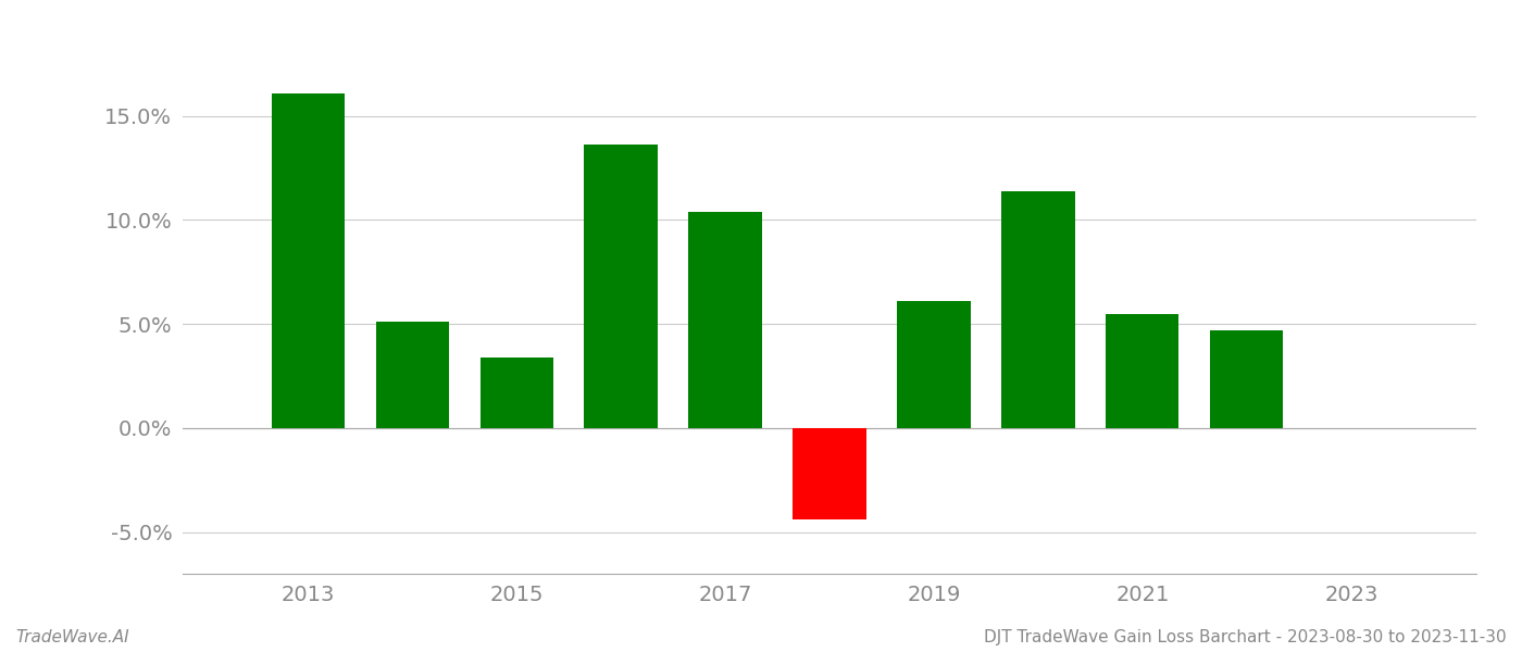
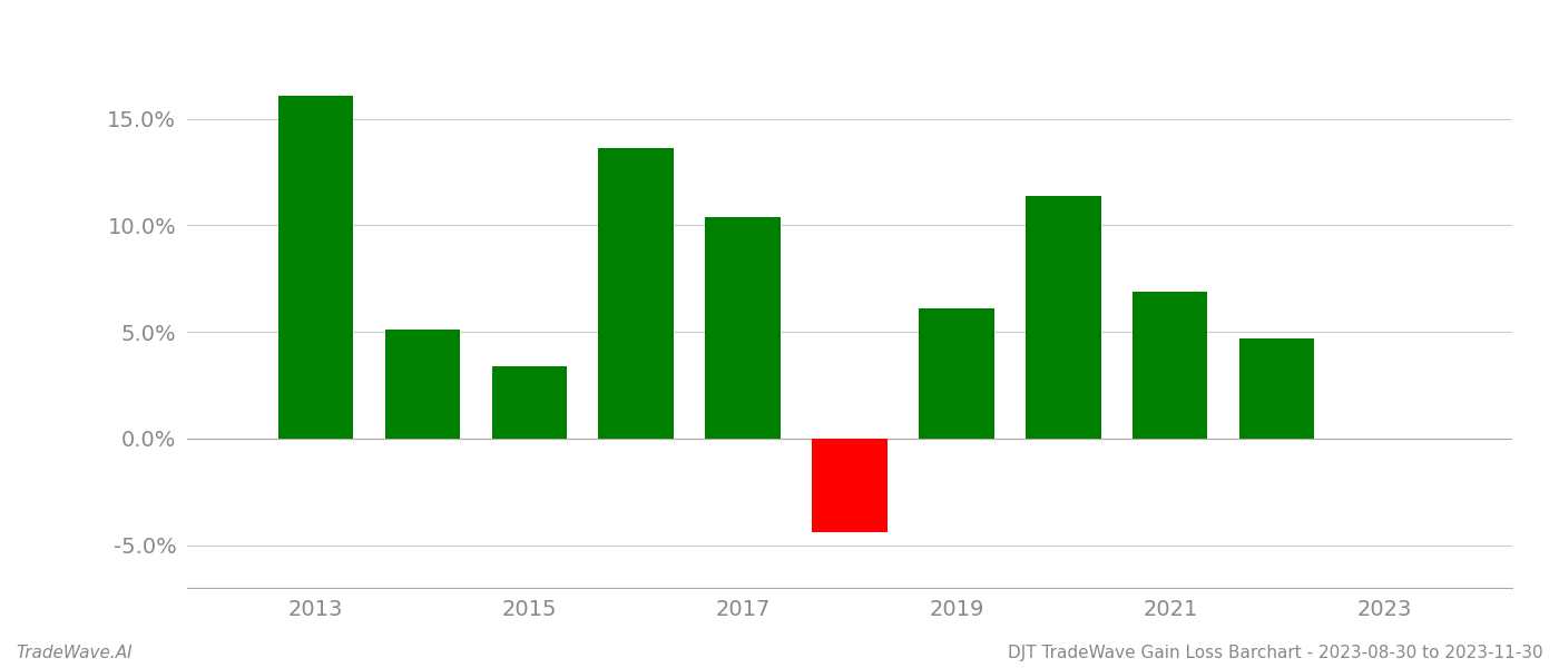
2021: 5.5% -> 6.9%
